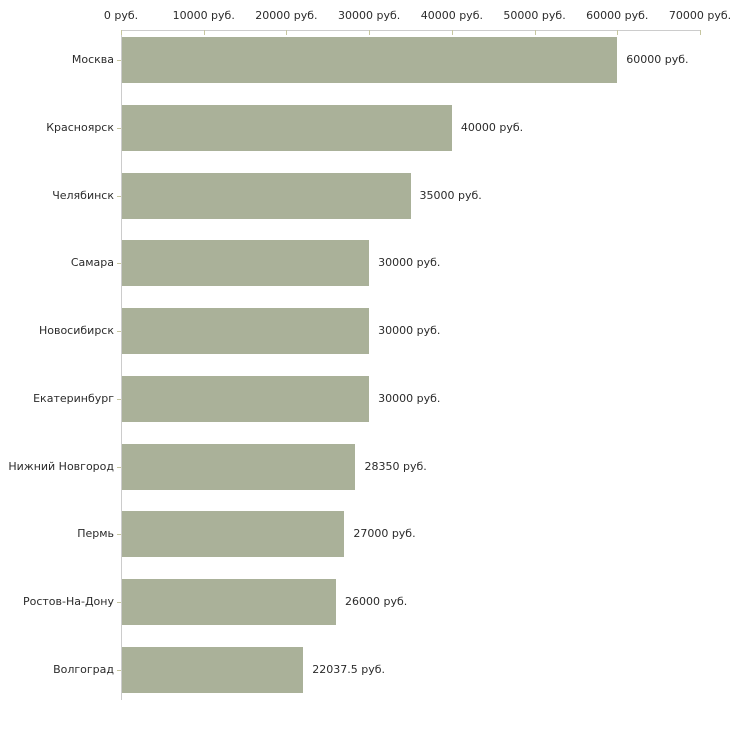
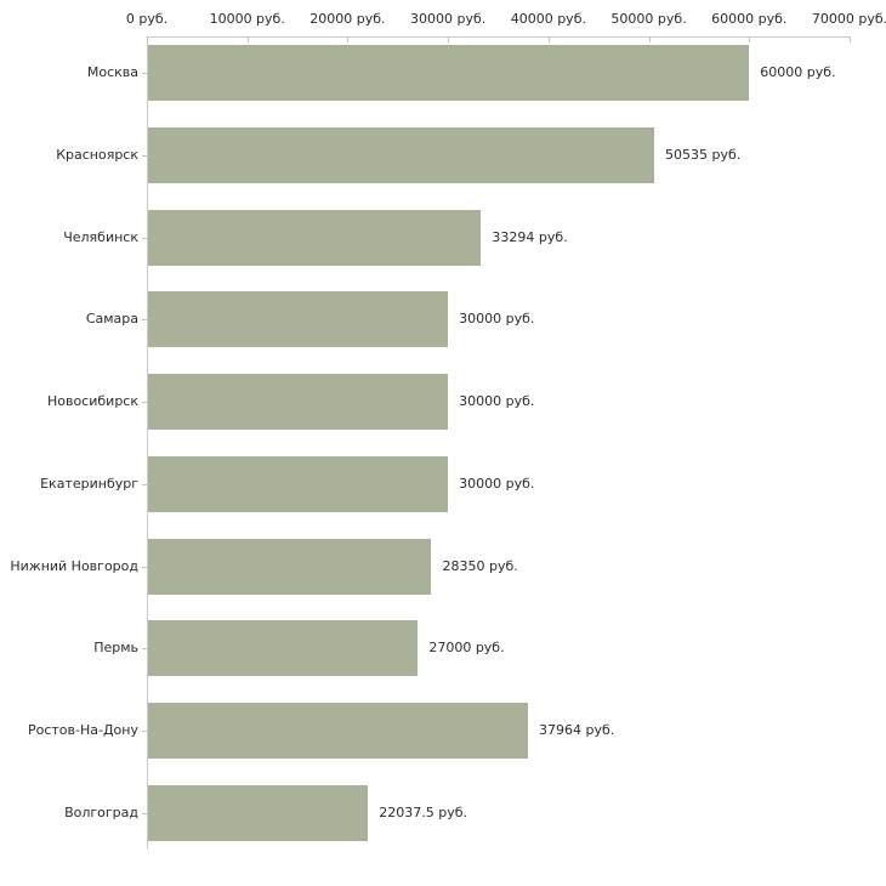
Красноярск: 40000 -> 50535
Челябинск: 35000 -> 33294
Ростов-На-Дону: 26000 -> 37964
